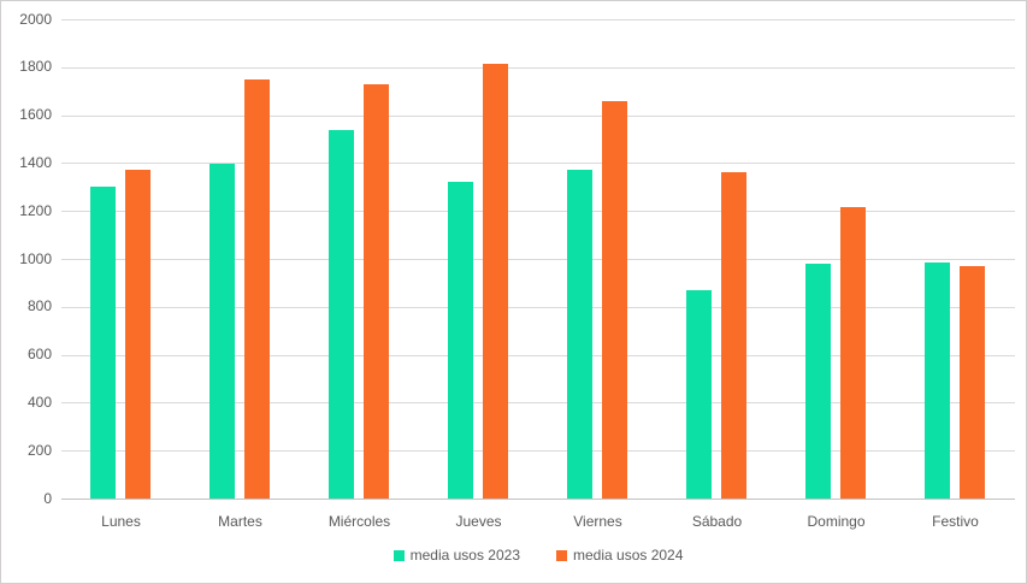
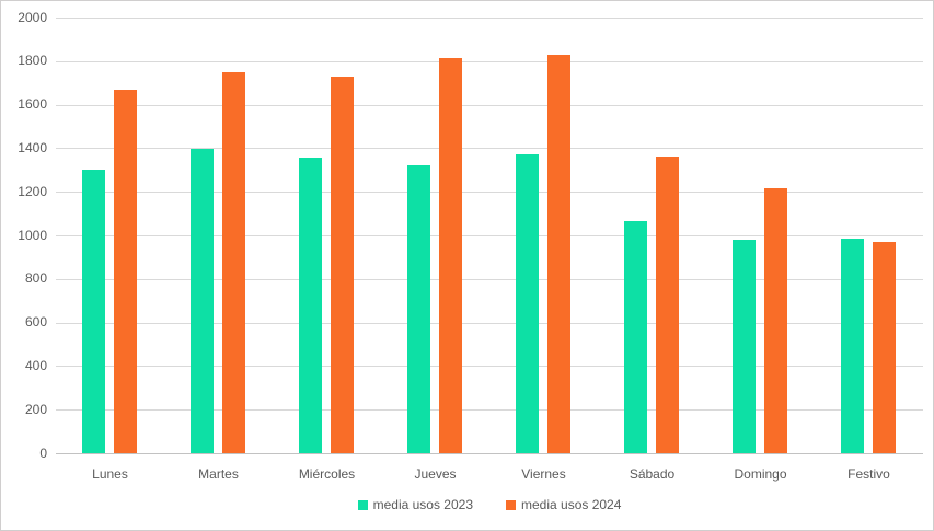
media usos 2024/Lunes: 1370 -> 1670
media usos 2023/Miércoles: 1540 -> 1360
media usos 2024/Viernes: 1660 -> 1830
media usos 2023/Sábado: 870 -> 1060
